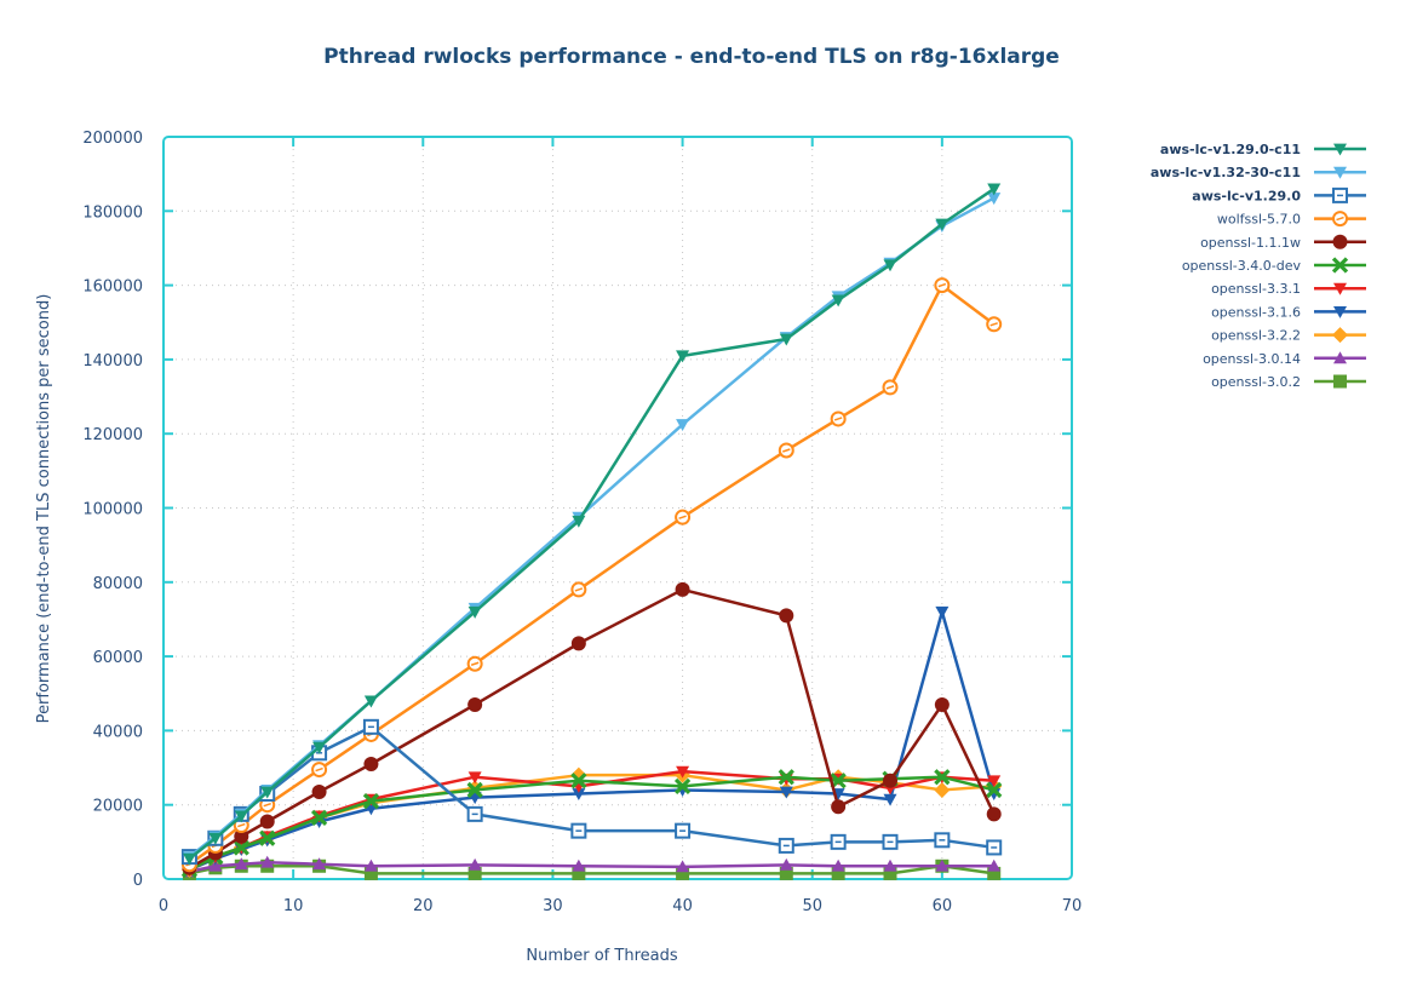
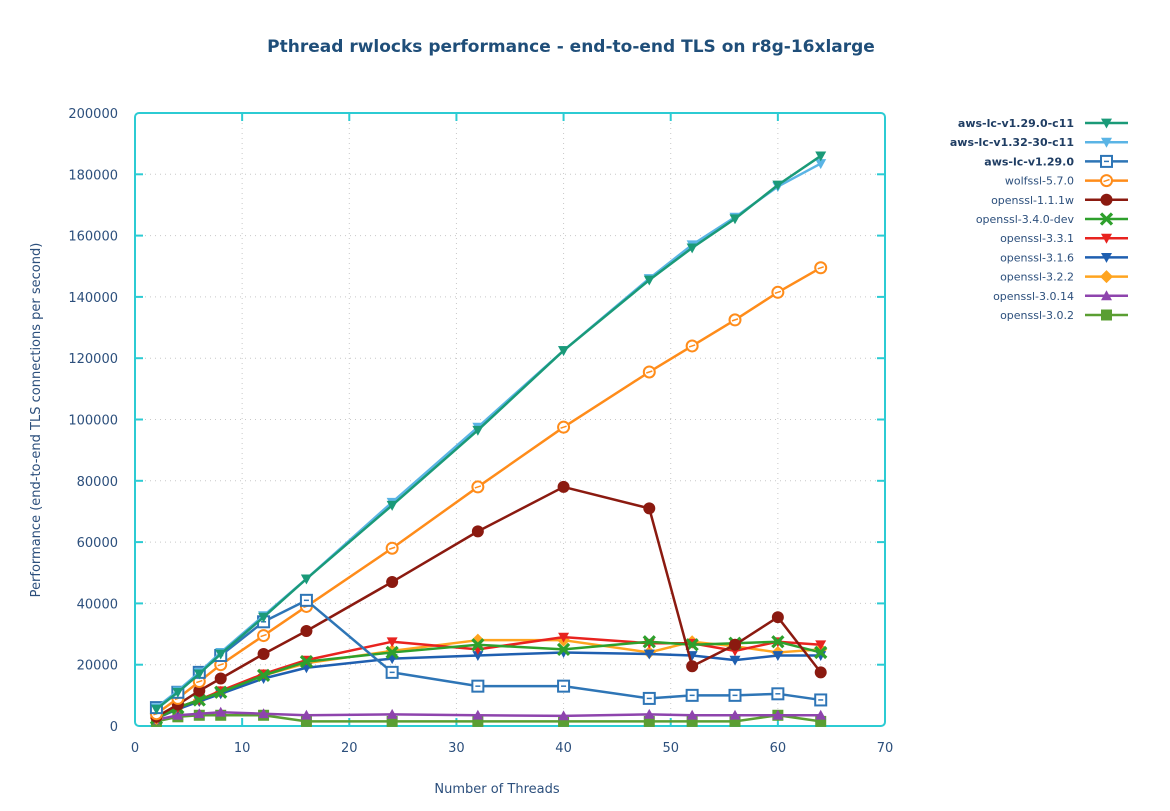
aws-lc-v1.29.0-c11/40: 141000 -> 122000
wolfssl-5.7.0/60: 160000 -> 142000
openssl-1.1.1w/60: 47000 -> 36000
openssl-3.1.6/60: 72000 -> 23000
